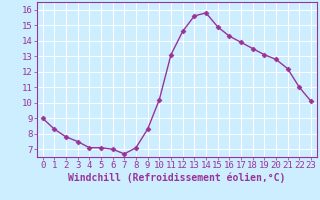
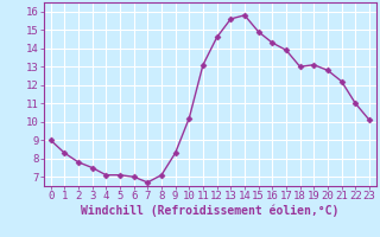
18: 13.5 -> 13.0
